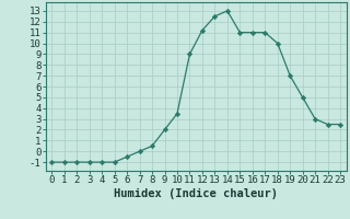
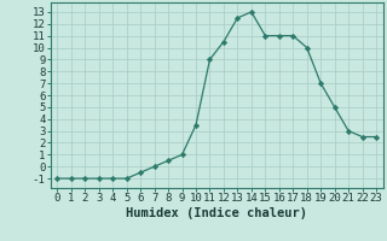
9: 2.0 -> 1.0
12: 11.2 -> 10.5
